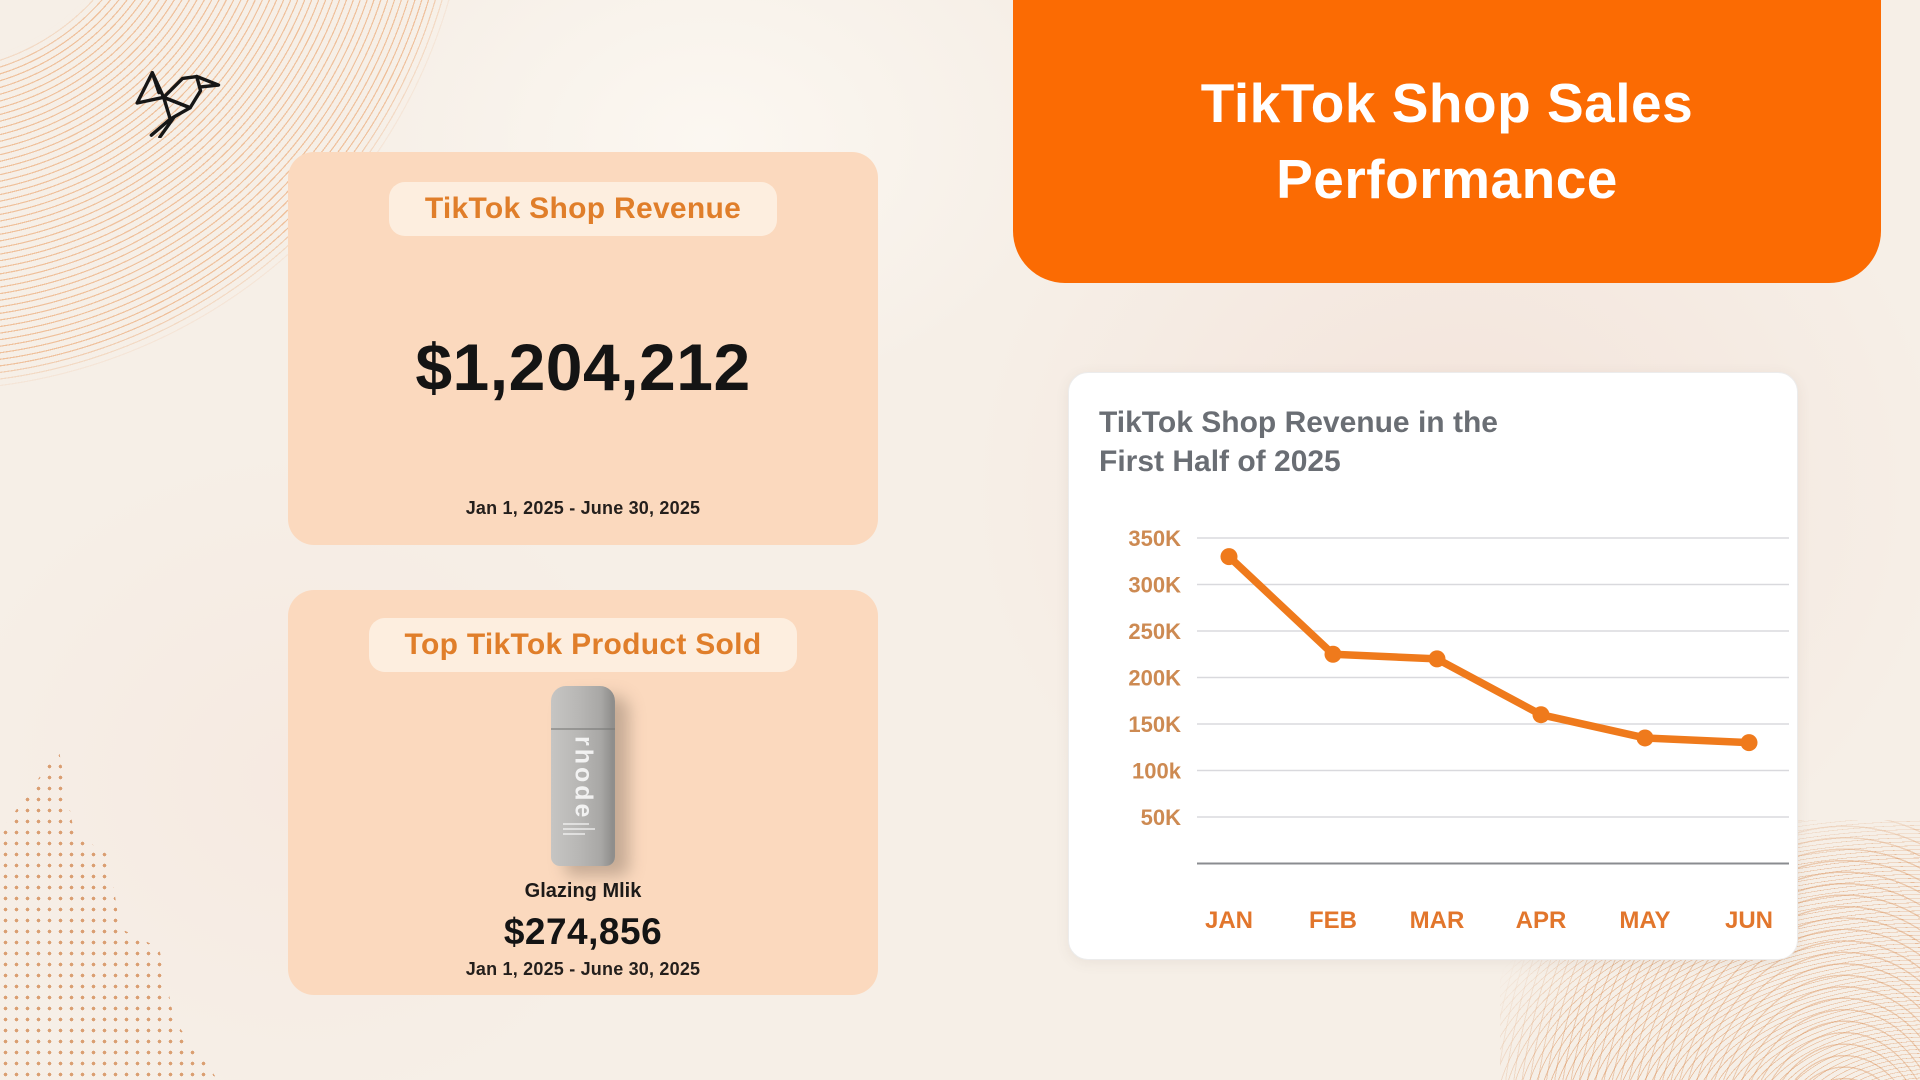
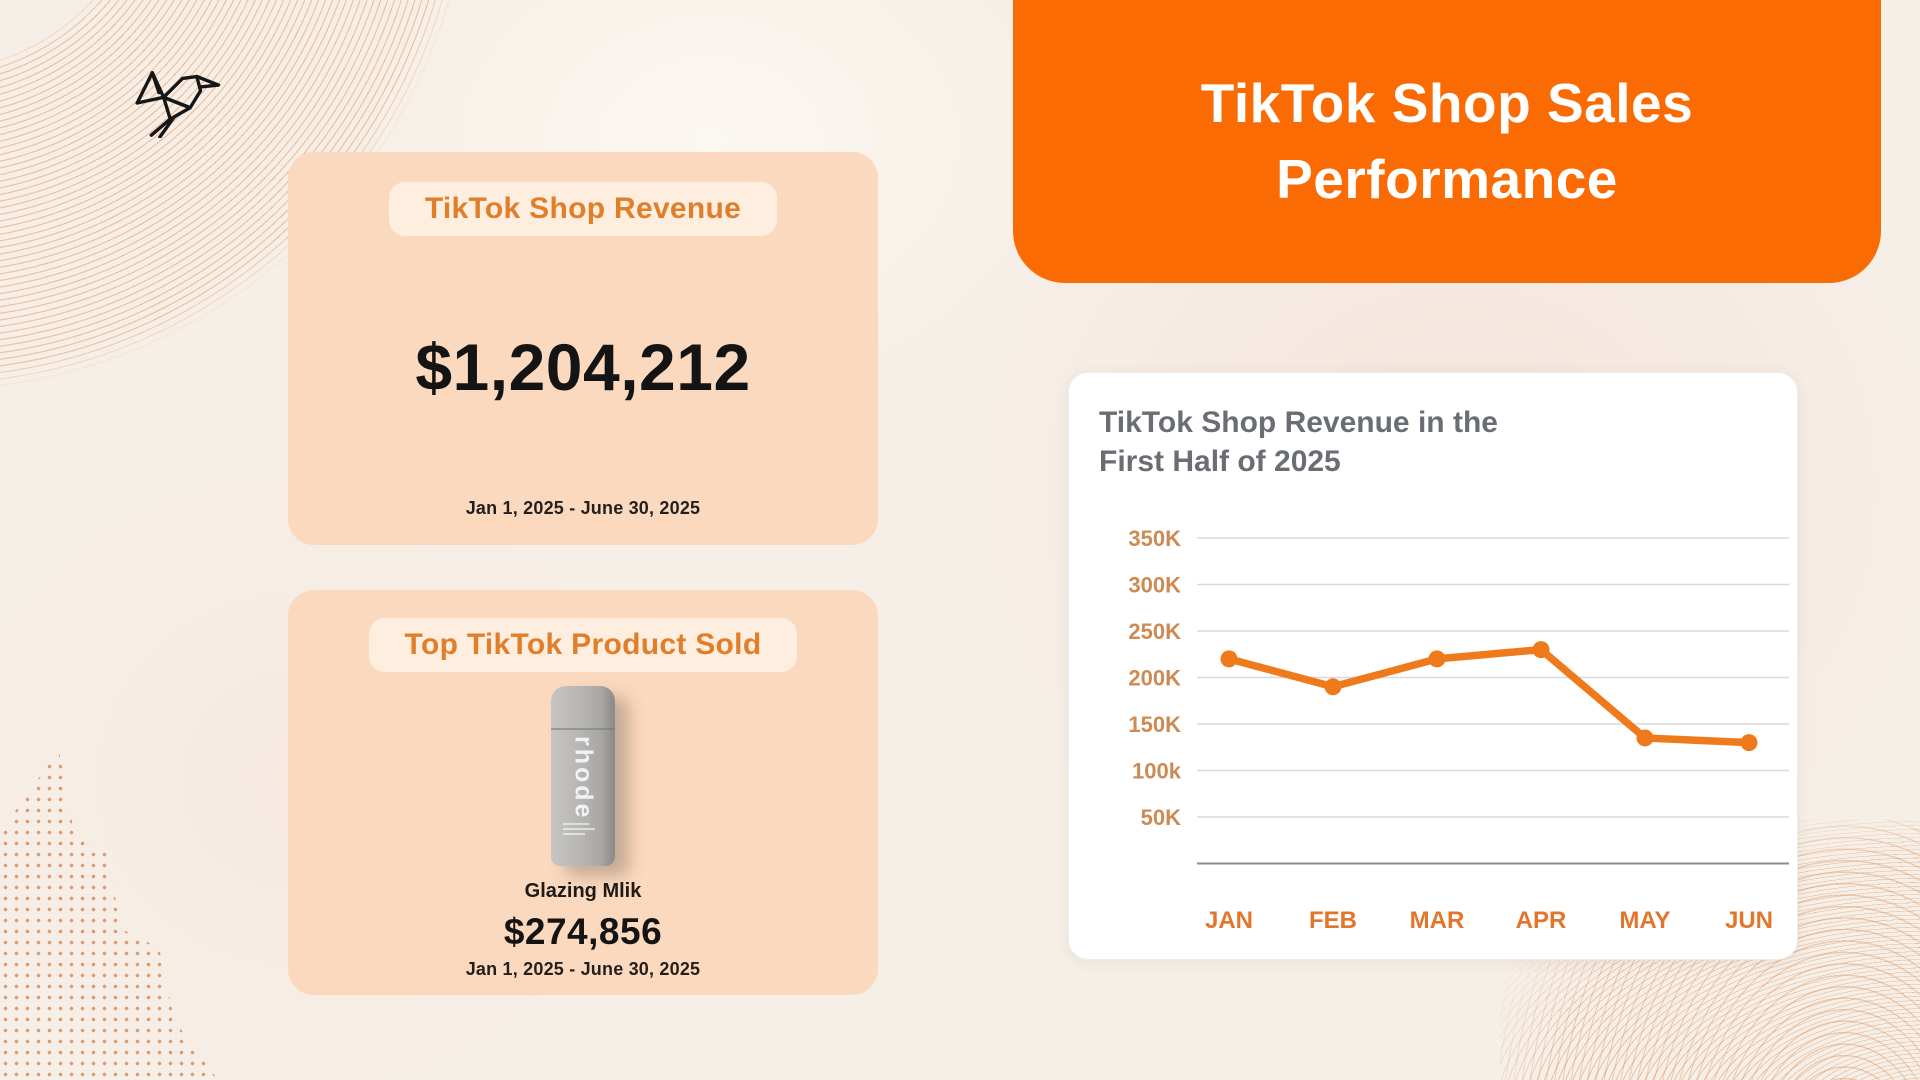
JAN: 330K -> 220K
FEB: 220K -> 190K
APR: 160K -> 230K
